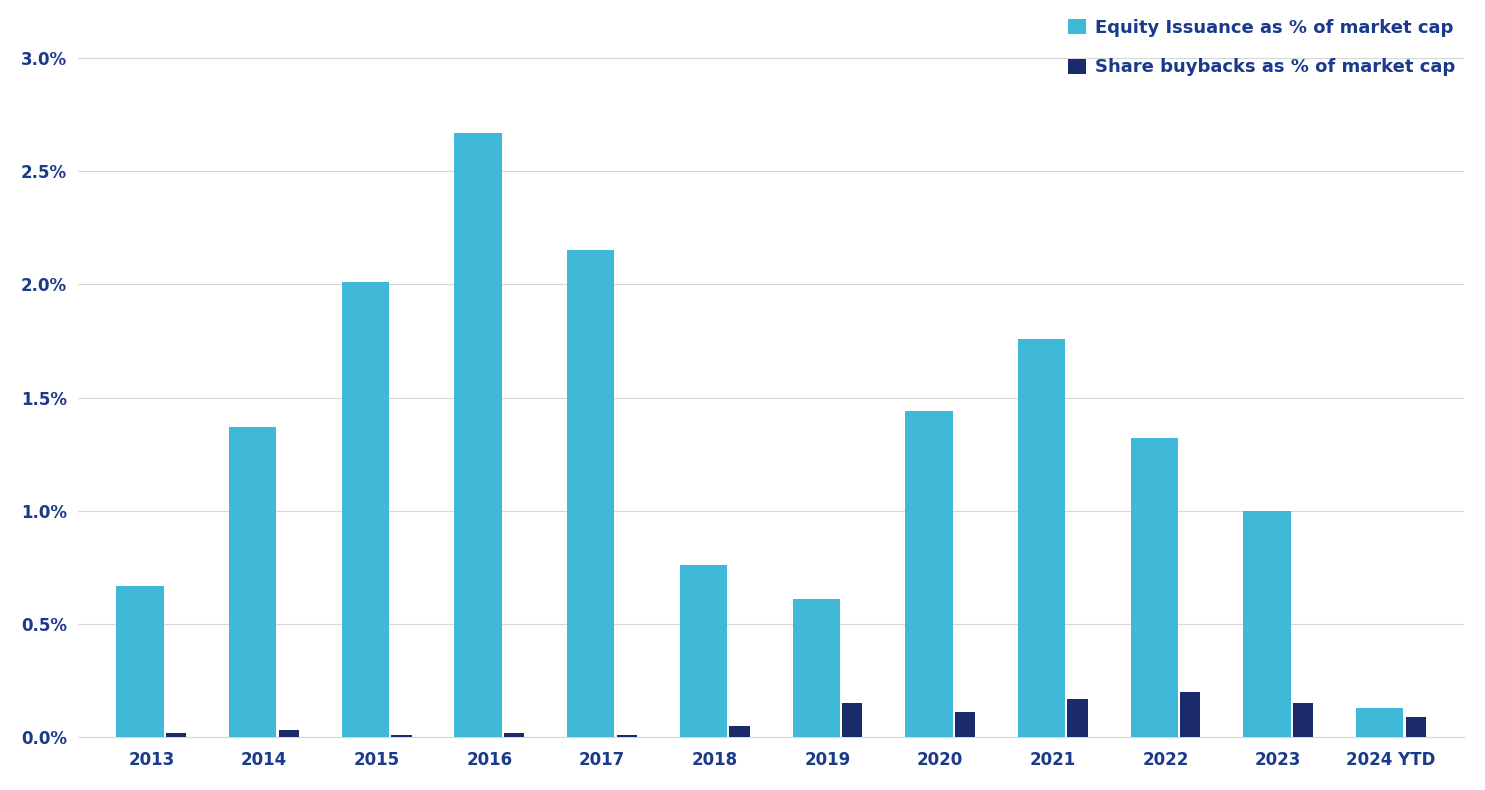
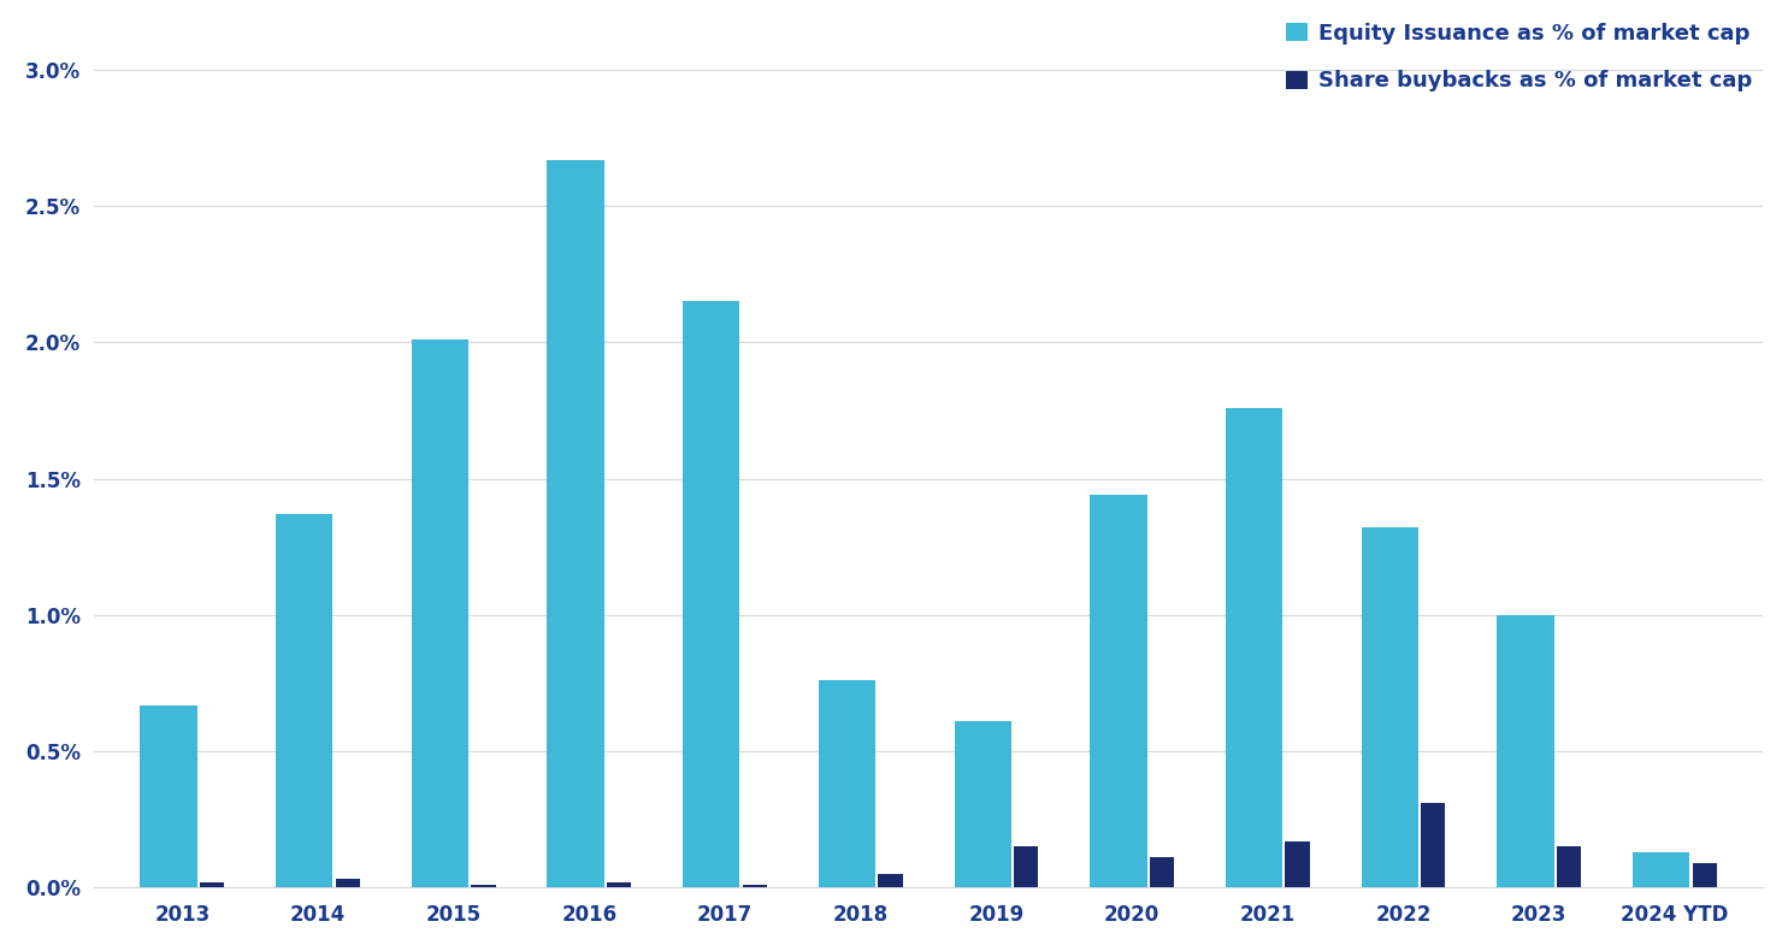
Share buybacks as % of market cap/2022: 0.20% -> 0.31%
